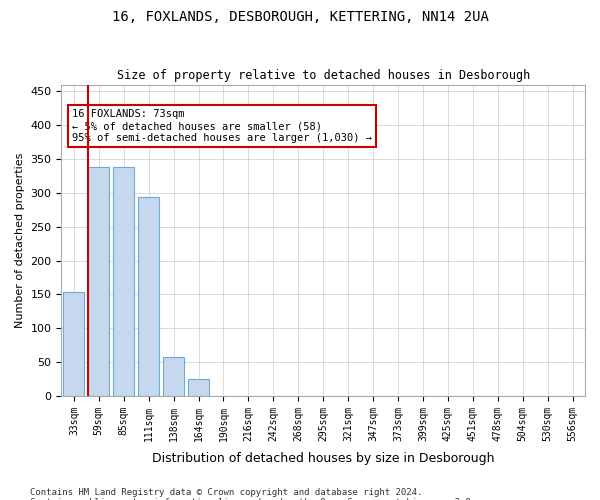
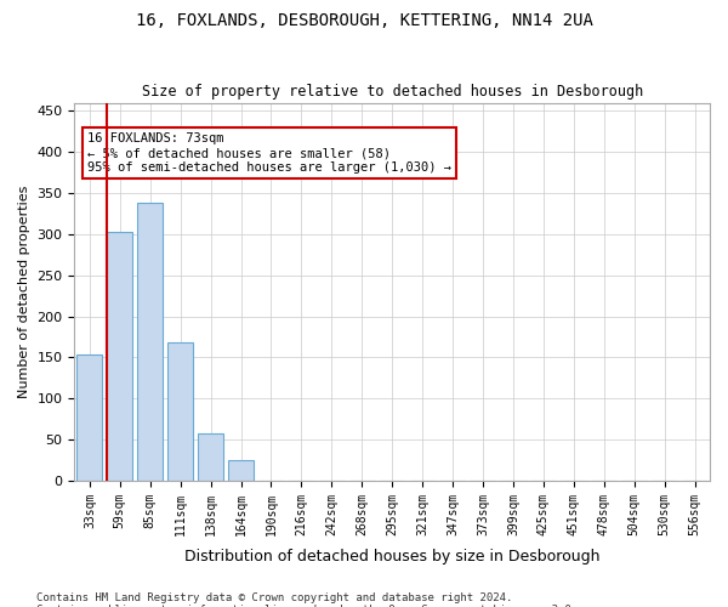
59sqm: 338 -> 303
111sqm: 294 -> 168
